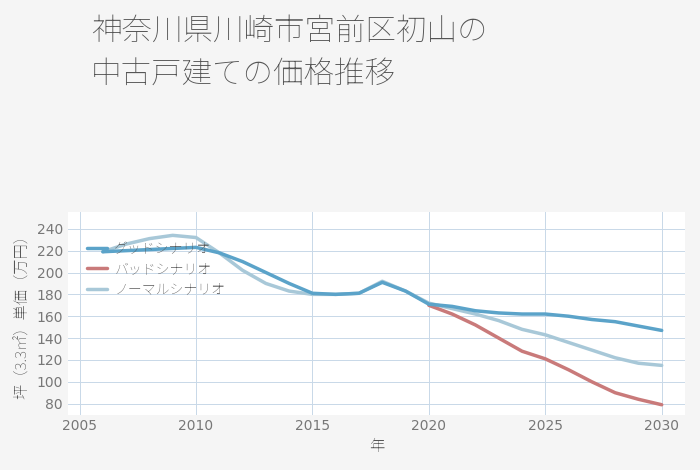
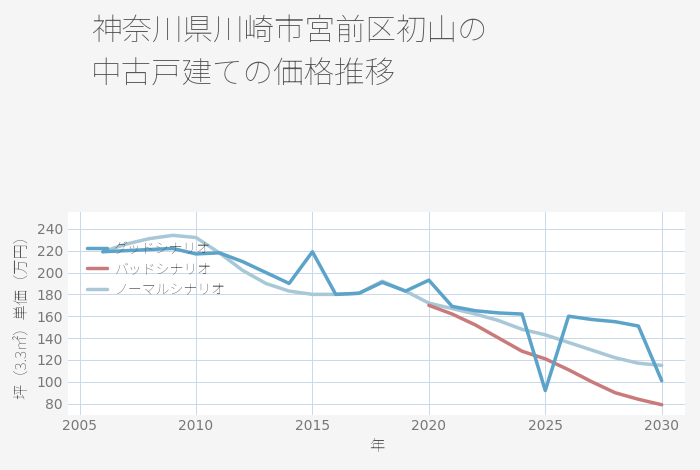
グッドシナリオ/2010: 223 -> 217
グッドシナリオ/2015: 181 -> 219
グッドシナリオ/2020: 171 -> 193
グッドシナリオ/2025: 162 -> 92
グッドシナリオ/2030: 147 -> 101
